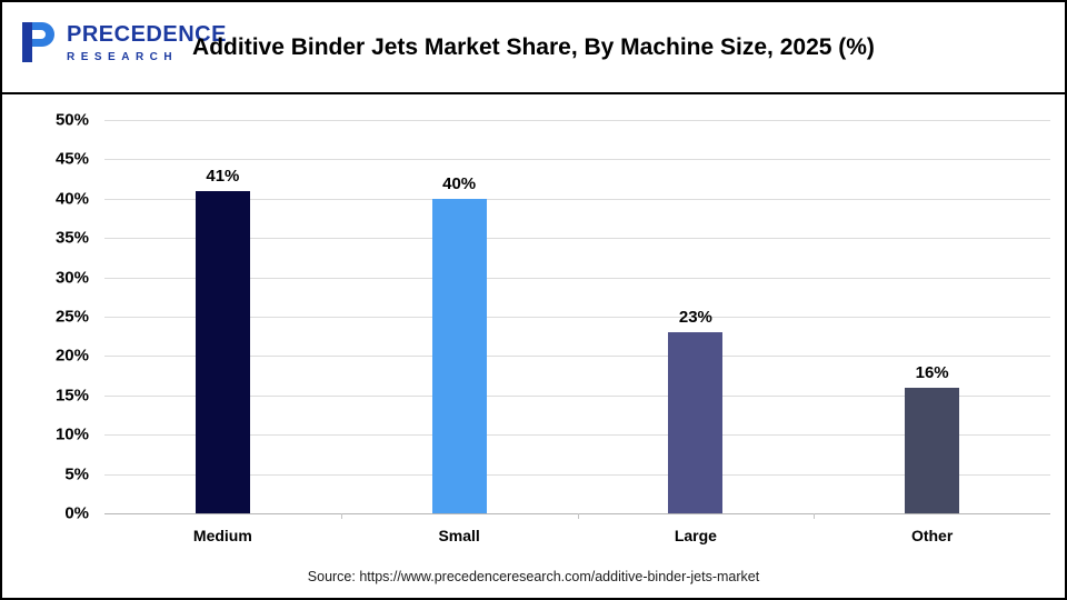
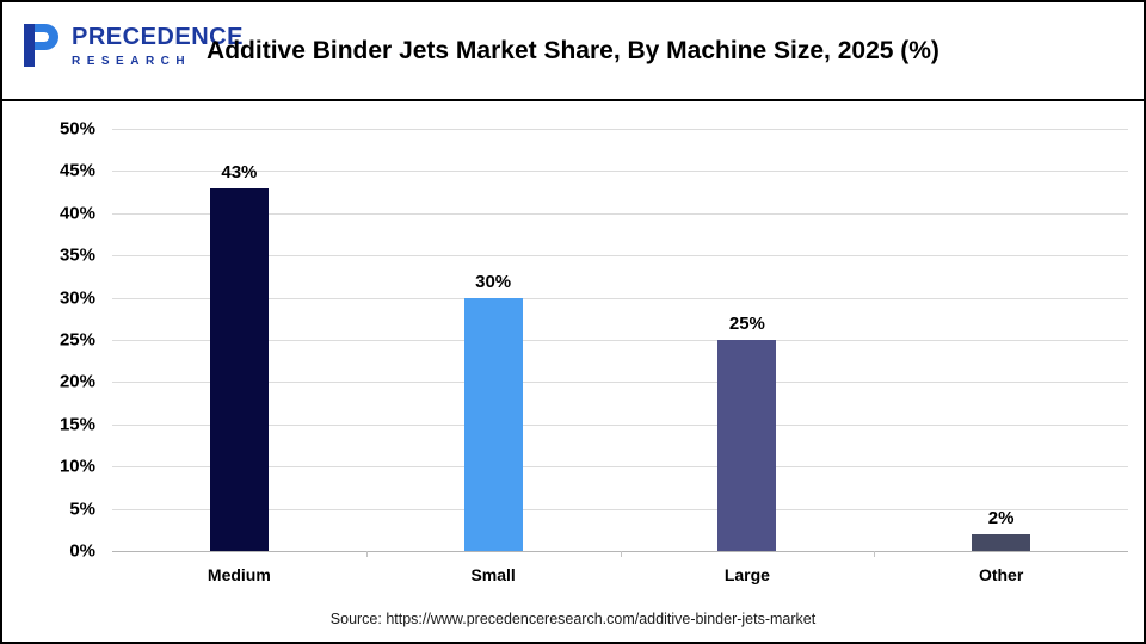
Medium: 41% -> 43%
Small: 40% -> 30%
Large: 23% -> 25%
Other: 16% -> 2%
